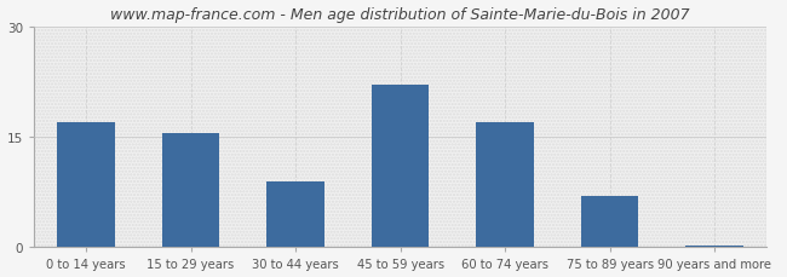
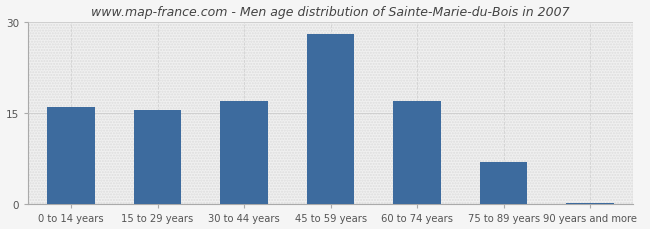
0 to 14 years: 17.0 -> 16.0
30 to 44 years: 9.0 -> 17.0
45 to 59 years: 22.0 -> 28.0
